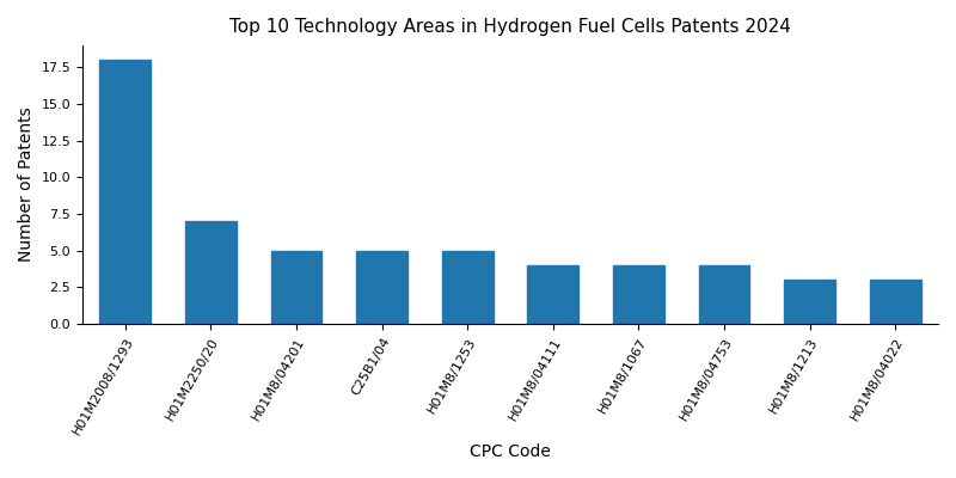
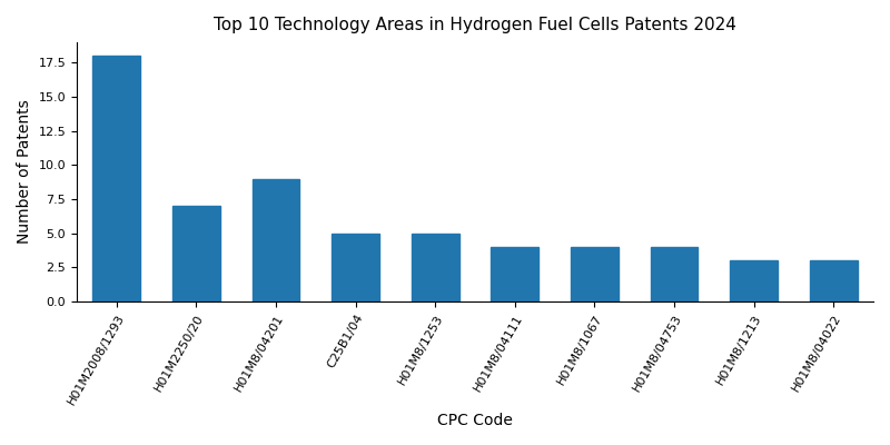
H01M8/04201: 5 -> 9
